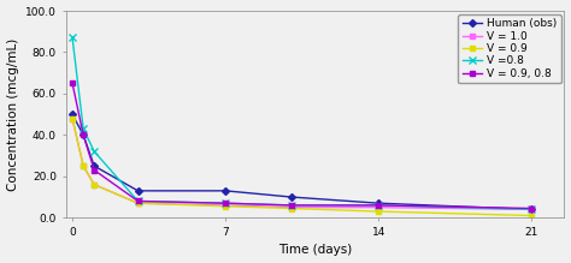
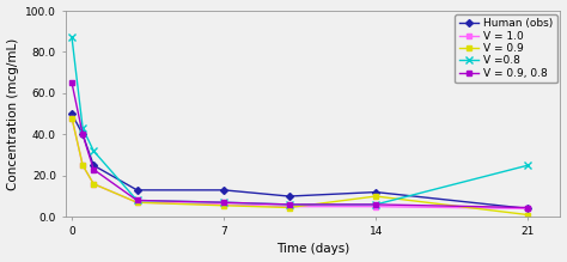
Human (obs)/14: 7 -> 12
V = 0.9/14: 3 -> 10
V =0.8/21: 4 -> 25
